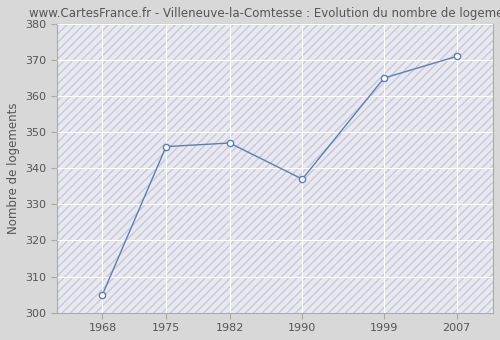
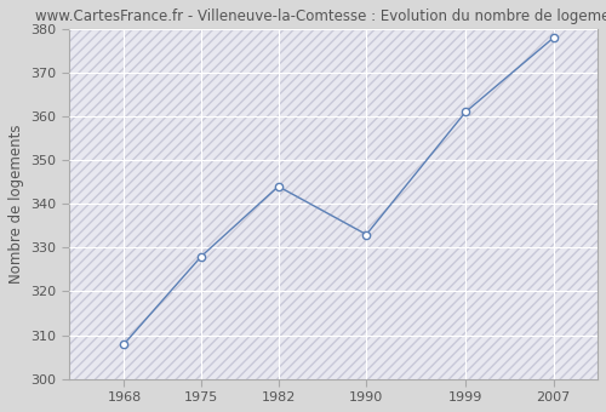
1968: 305 -> 308
1975: 346 -> 328
1982: 347 -> 344
1990: 337 -> 333
1999: 365 -> 361
2007: 371 -> 378
